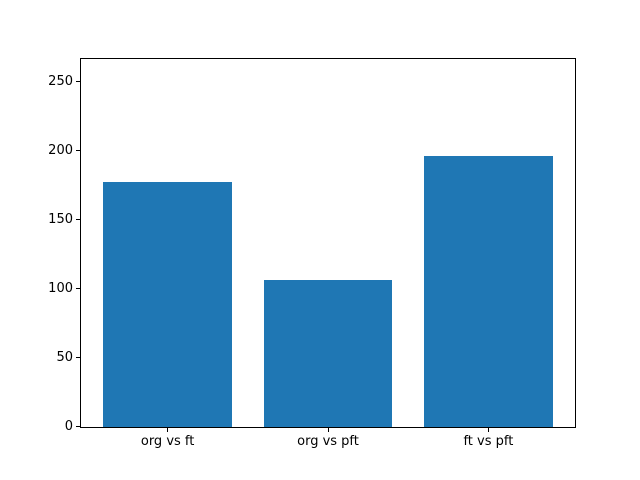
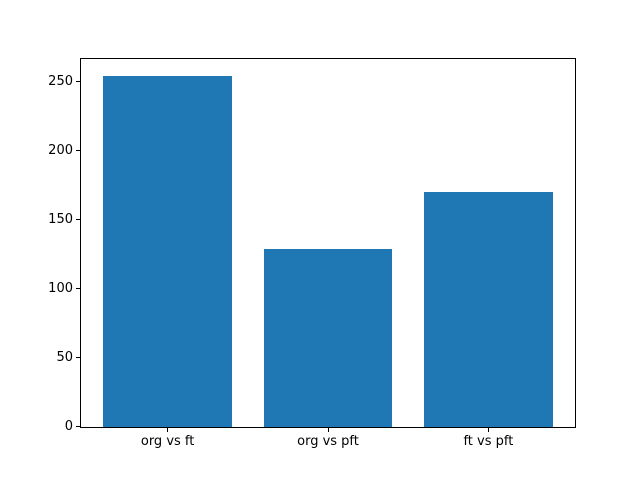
org vs ft: 177 -> 254
org vs pft: 106 -> 129
ft vs pft: 196 -> 170
